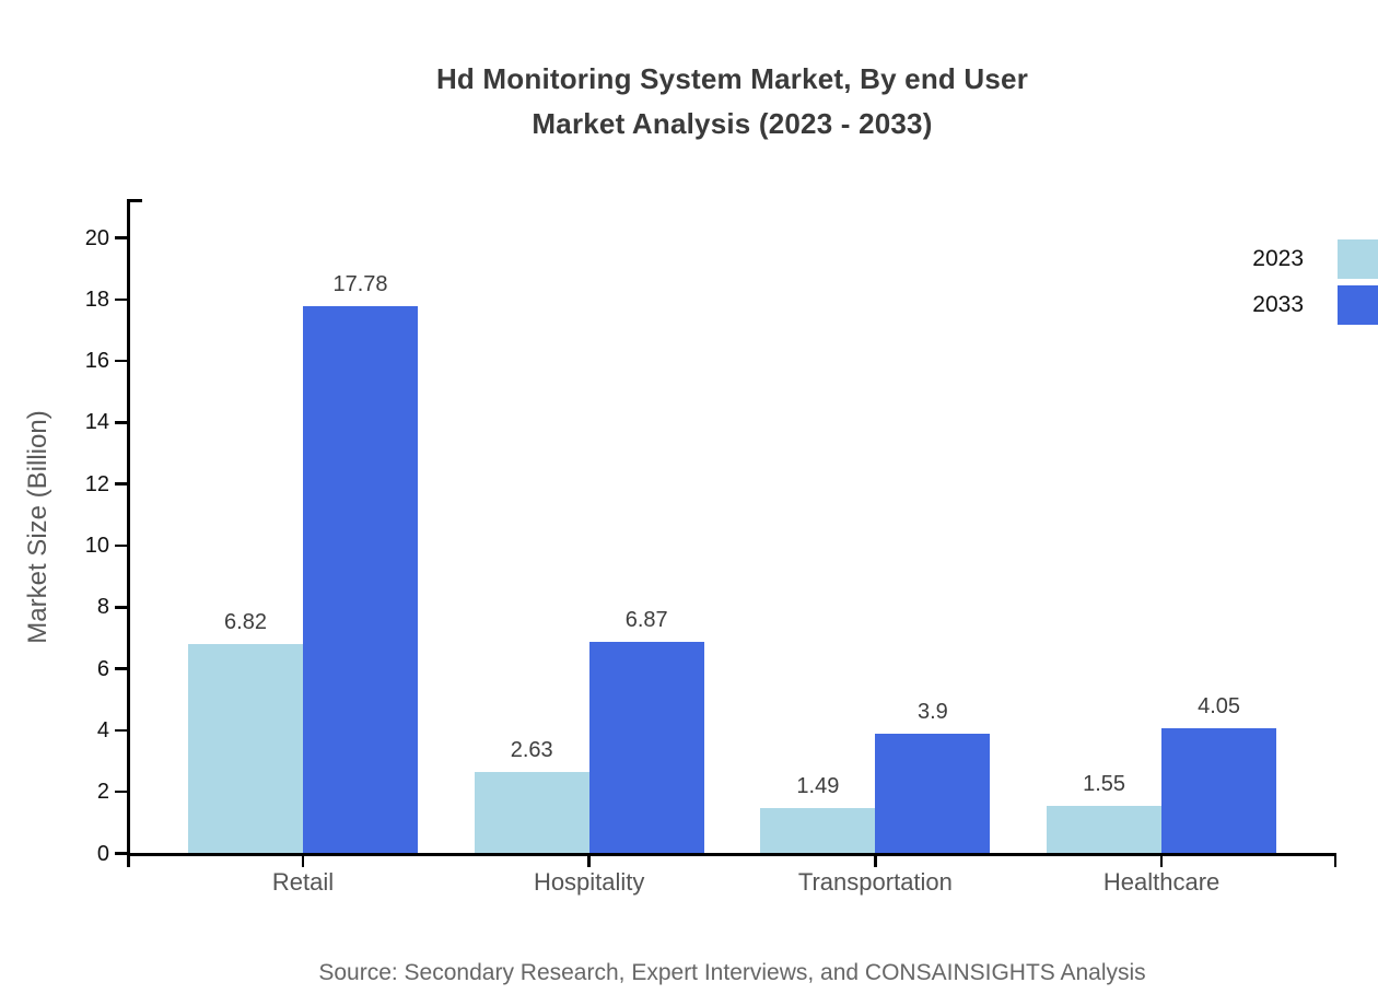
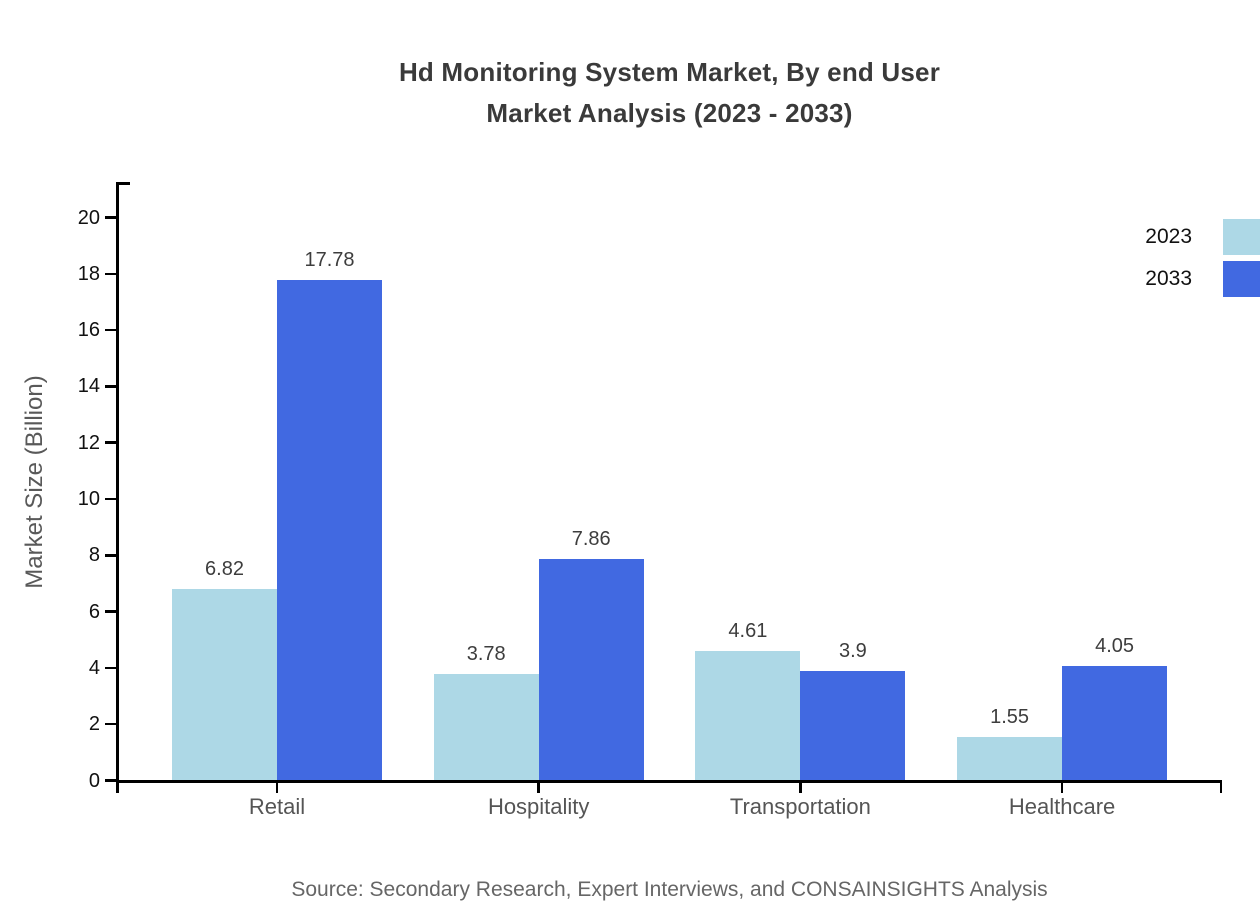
2023/Hospitality: 2.63 -> 3.78
2033/Hospitality: 6.87 -> 7.86
2023/Transportation: 1.49 -> 4.61
